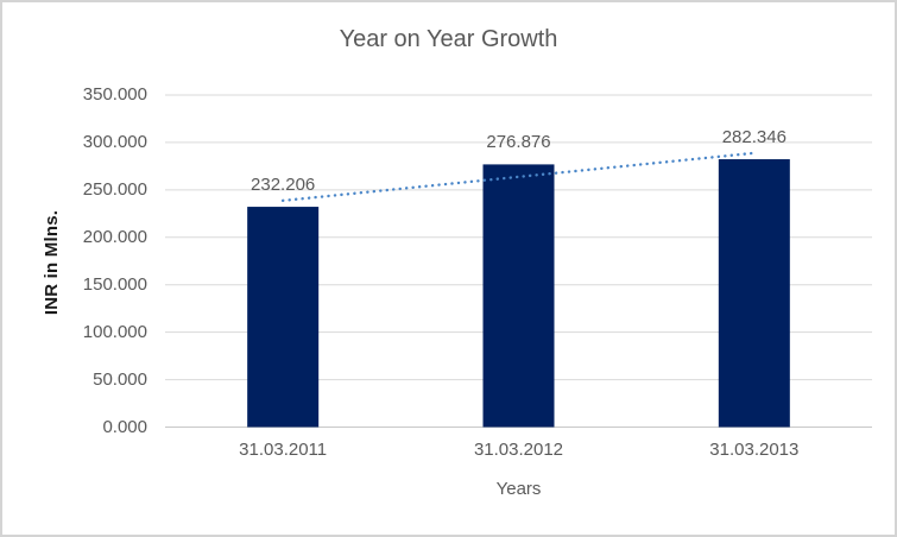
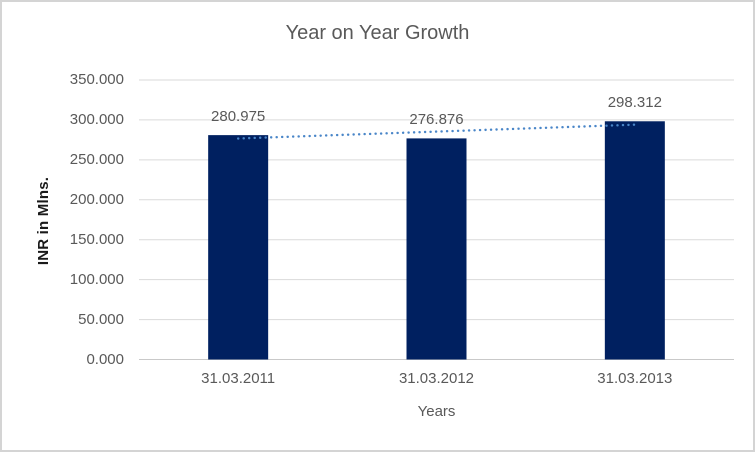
31.03.2011: 232.206 -> 280.975
31.03.2013: 282.346 -> 298.312
